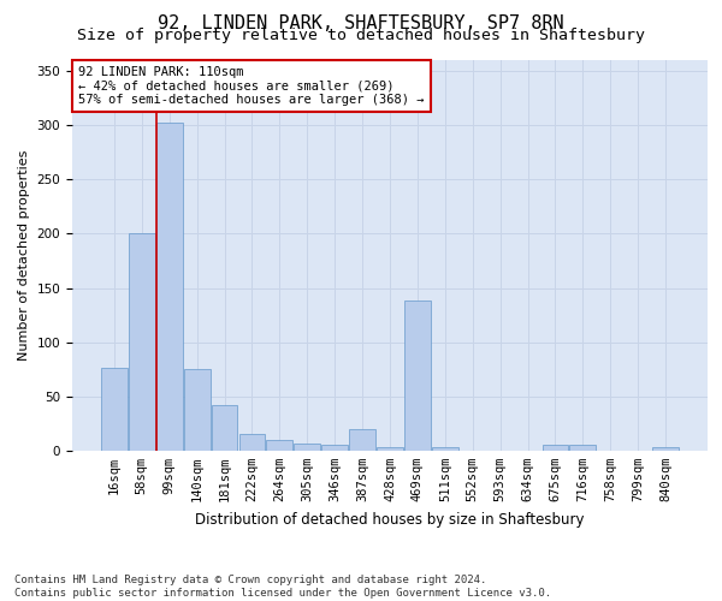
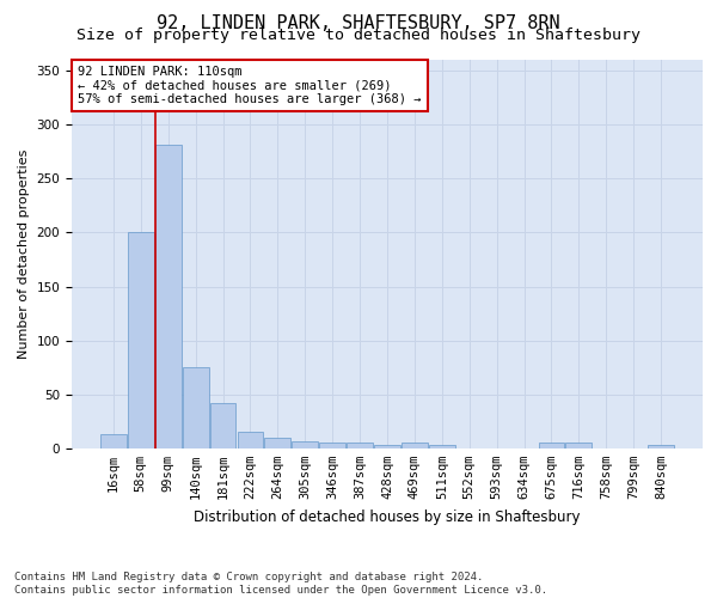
16sqm: 76 -> 13
99sqm: 302 -> 281
387sqm: 20 -> 5
469sqm: 138 -> 5
